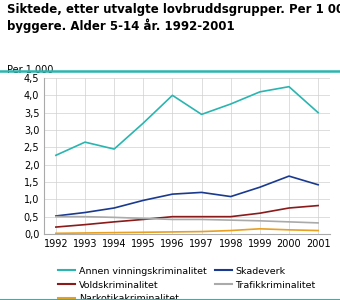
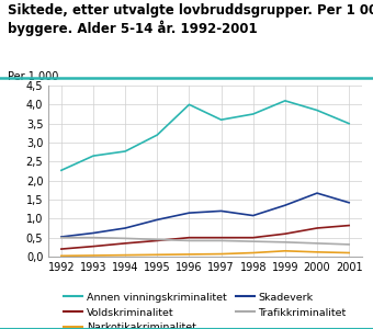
Annen vinningskriminalitet/1994: 2,45 -> 2,77
Annen vinningskriminalitet/1997: 3,45 -> 3,60
Annen vinningskriminalitet/2000: 4,25 -> 3,85
